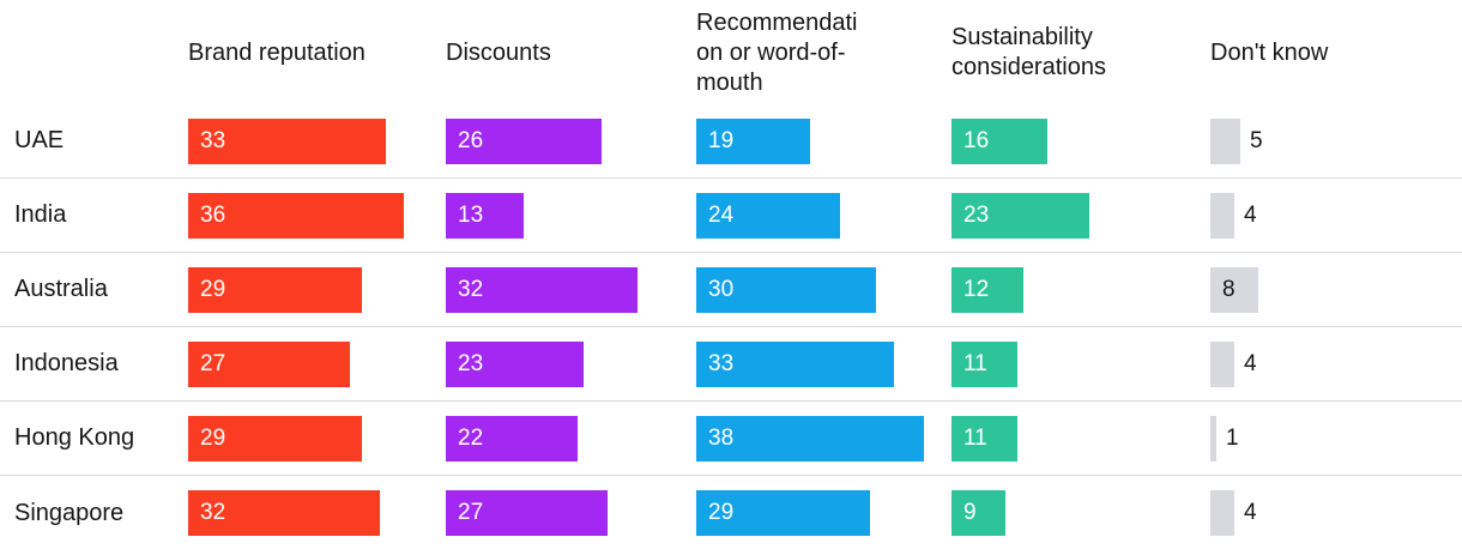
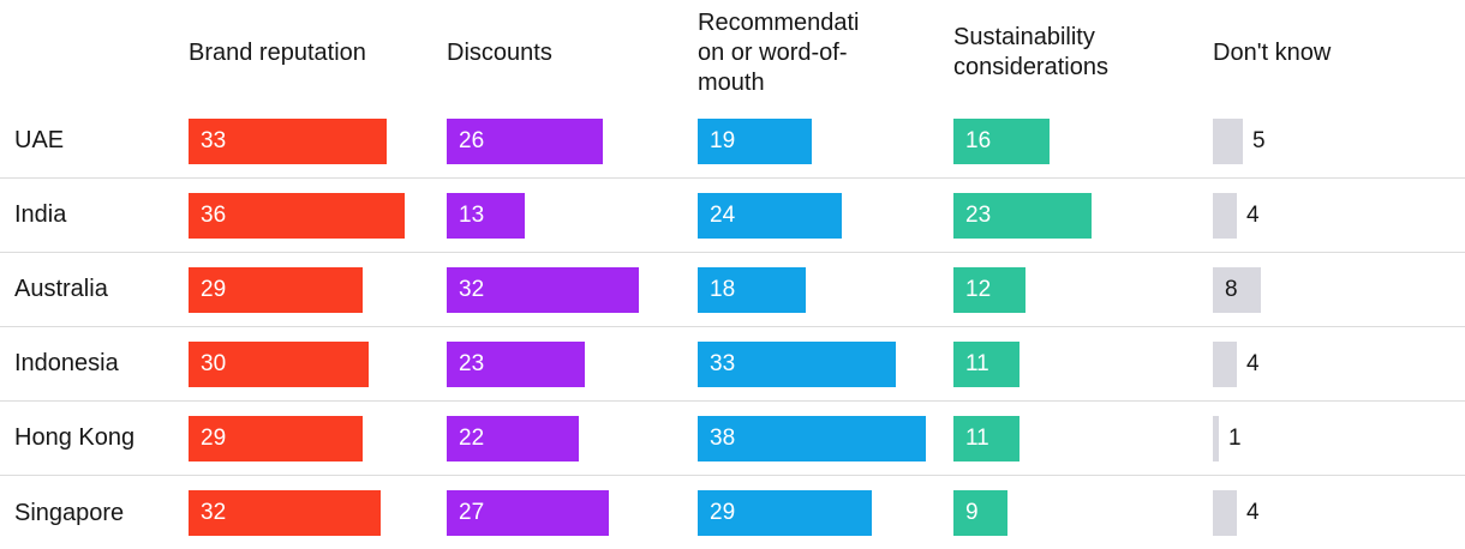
Recommendation or word-of-mouth/Australia: 30 -> 18
Brand reputation/Indonesia: 27 -> 30
